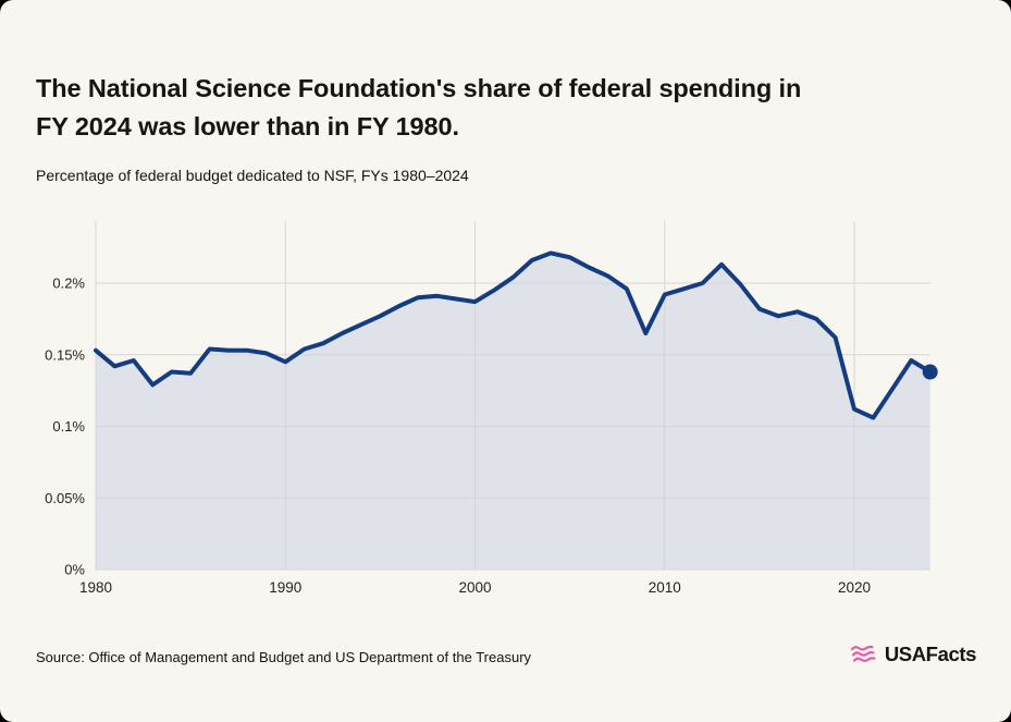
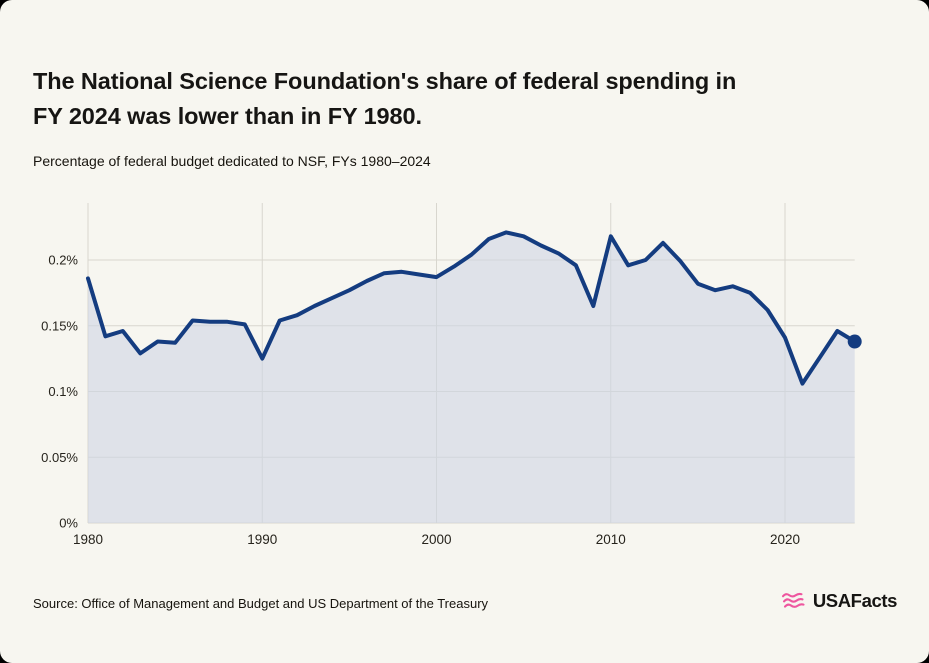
1980: 0.153% -> 0.186%
1990: 0.145% -> 0.125%
2010: 0.192% -> 0.218%
2020: 0.112% -> 0.141%
